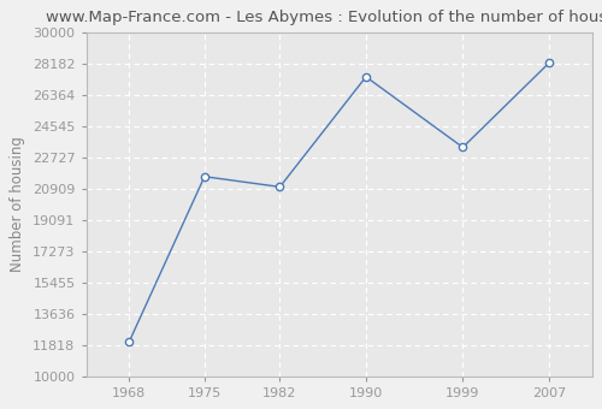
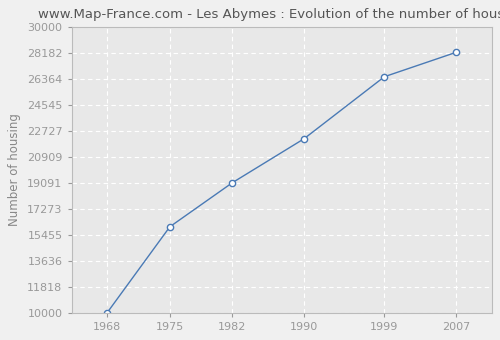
1968: 12000 -> 10000
1975: 21600 -> 16000
1982: 21000 -> 19100
1990: 27400 -> 22200
1999: 23300 -> 26500
